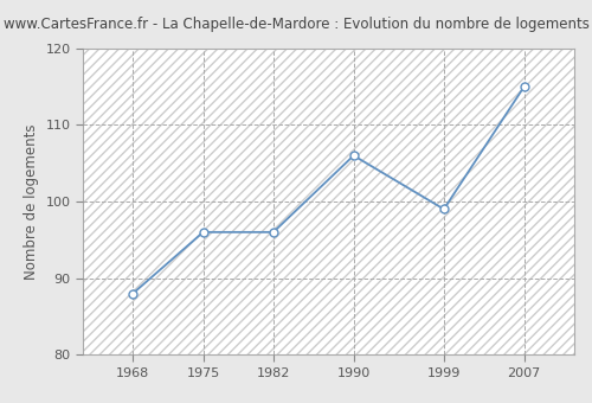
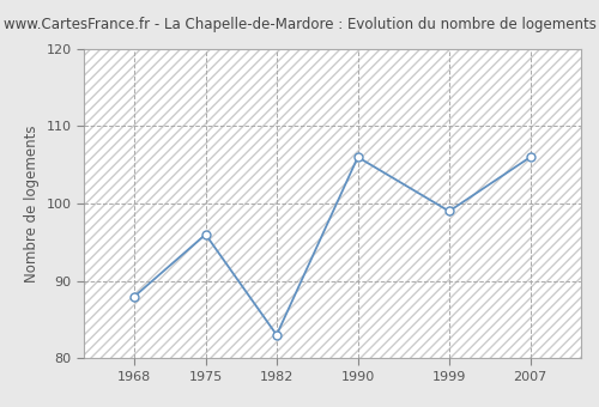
1982: 96 -> 83
2007: 115 -> 106
